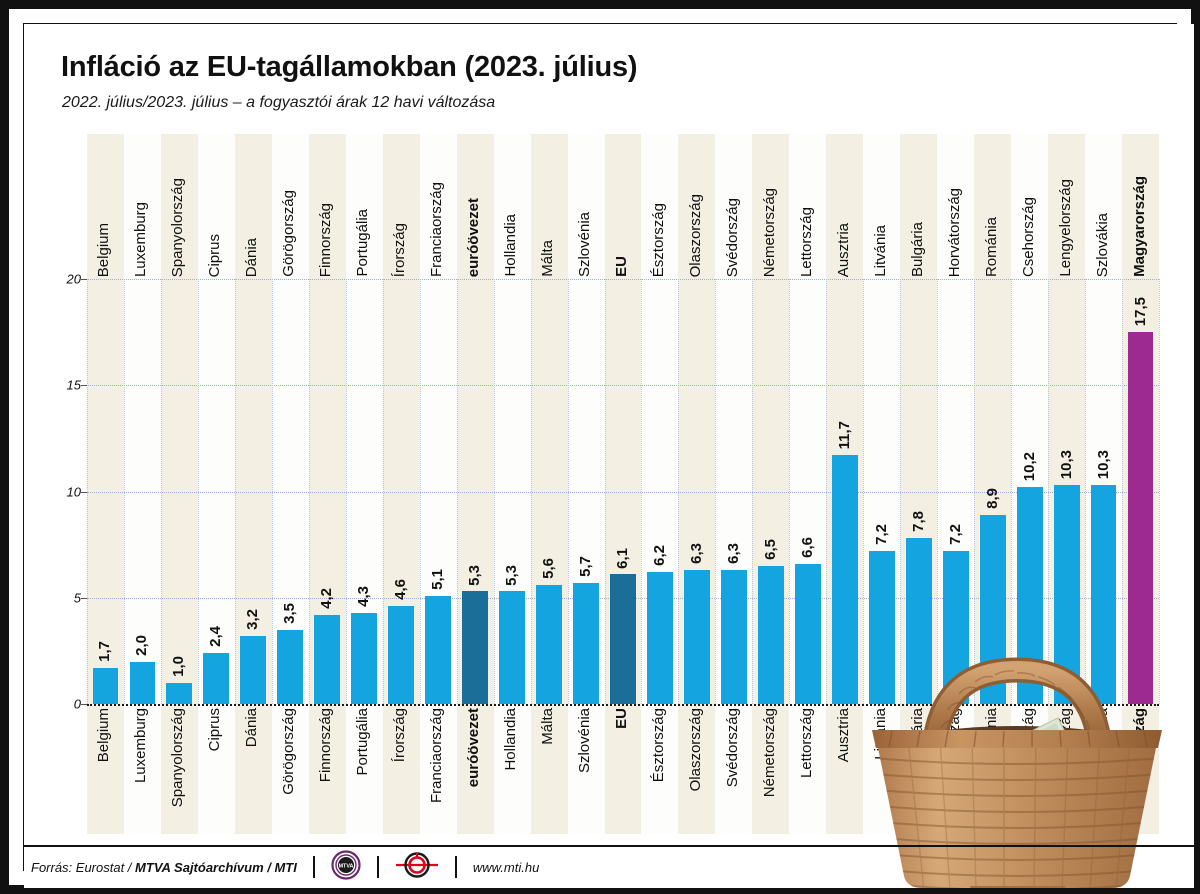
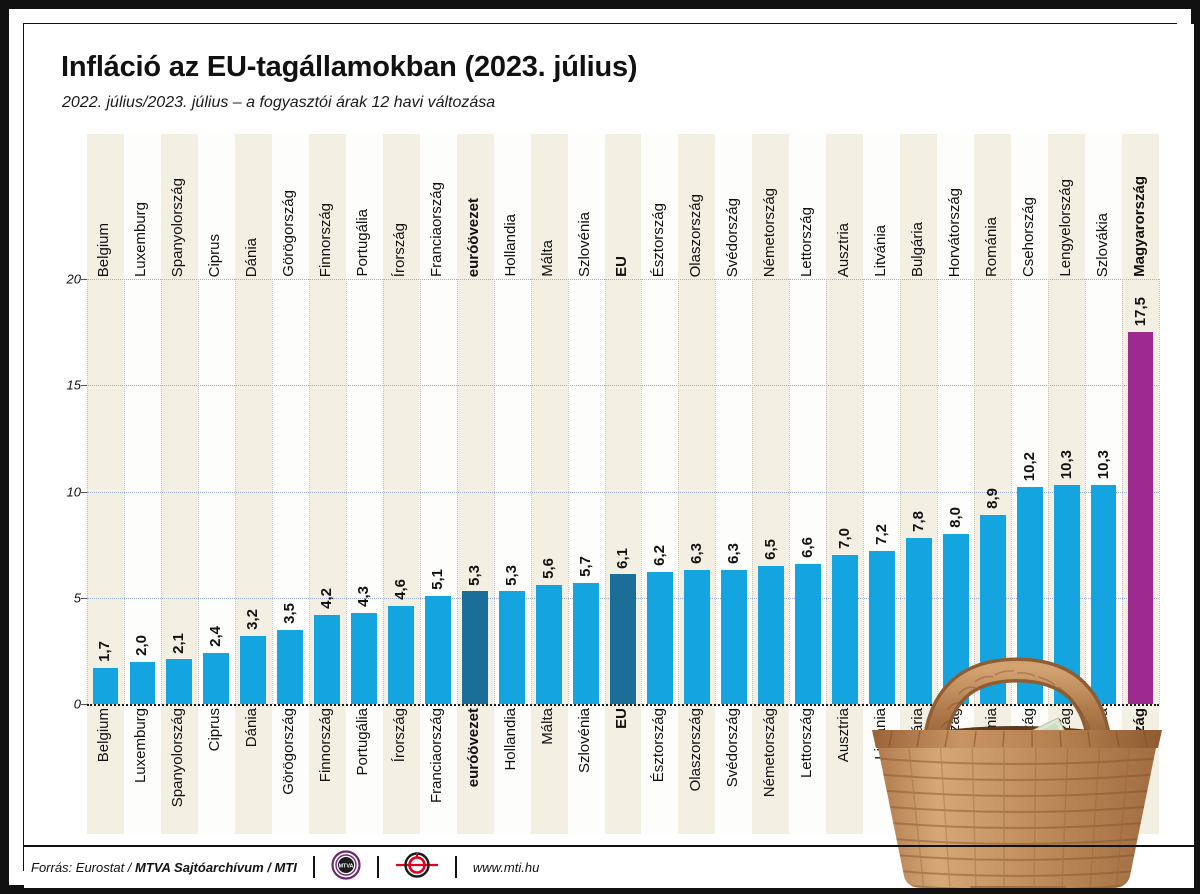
Spanyolország: 1,0 -> 2,1
Ausztria: 11,7 -> 7,0
Horvátország: 7,2 -> 8,0
